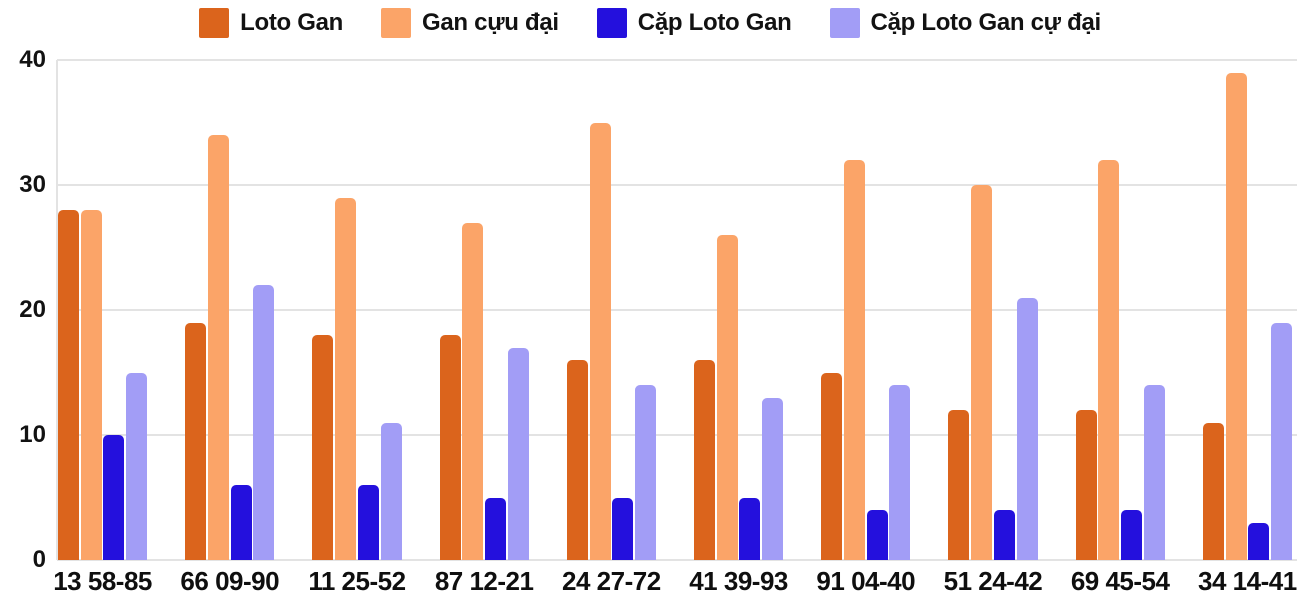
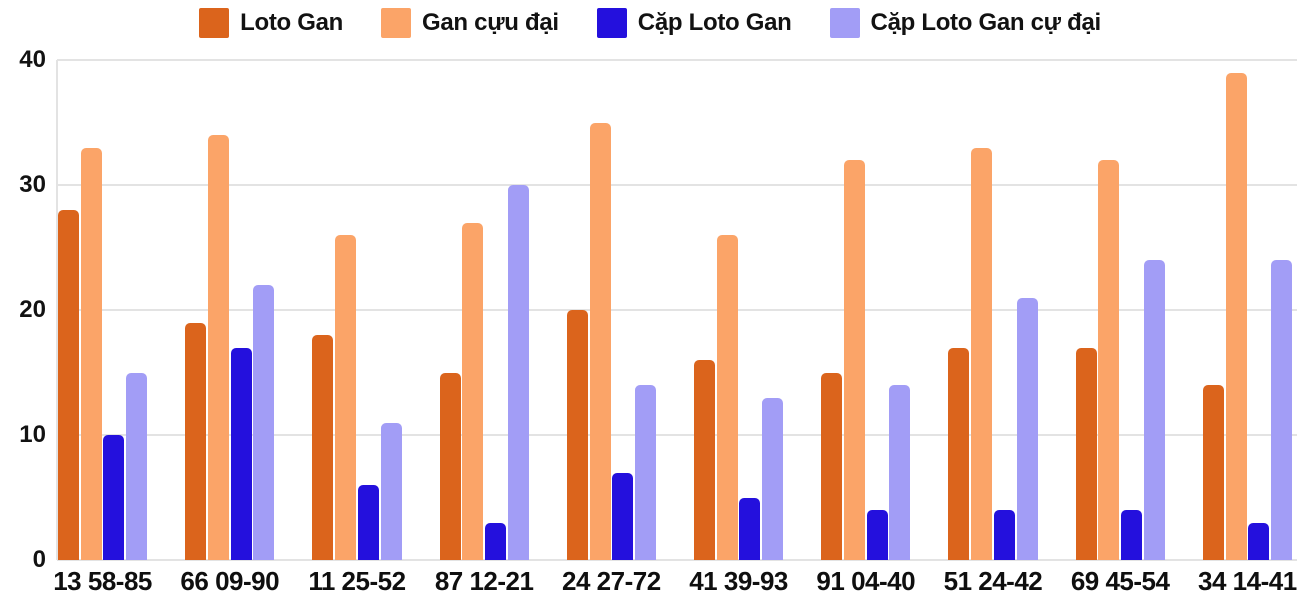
Gan cựu đại/13 58-85: 28 -> 33
Cặp Loto Gan/66 09-90: 6 -> 17
Gan cựu đại/11 25-52: 29 -> 26
Loto Gan/87 12-21: 18 -> 15
Cặp Loto Gan/87 12-21: 5 -> 3
Cặp Loto Gan cự đại/87 12-21: 17 -> 30
Loto Gan/24 27-72: 16 -> 20
Cặp Loto Gan/24 27-72: 5 -> 7
Loto Gan/51 24-42: 12 -> 17
Gan cựu đại/51 24-42: 30 -> 33
Loto Gan/69 45-54: 12 -> 17
Cặp Loto Gan cự đại/69 45-54: 14 -> 24
Loto Gan/34 14-41: 11 -> 14
Cặp Loto Gan cự đại/34 14-41: 19 -> 24
